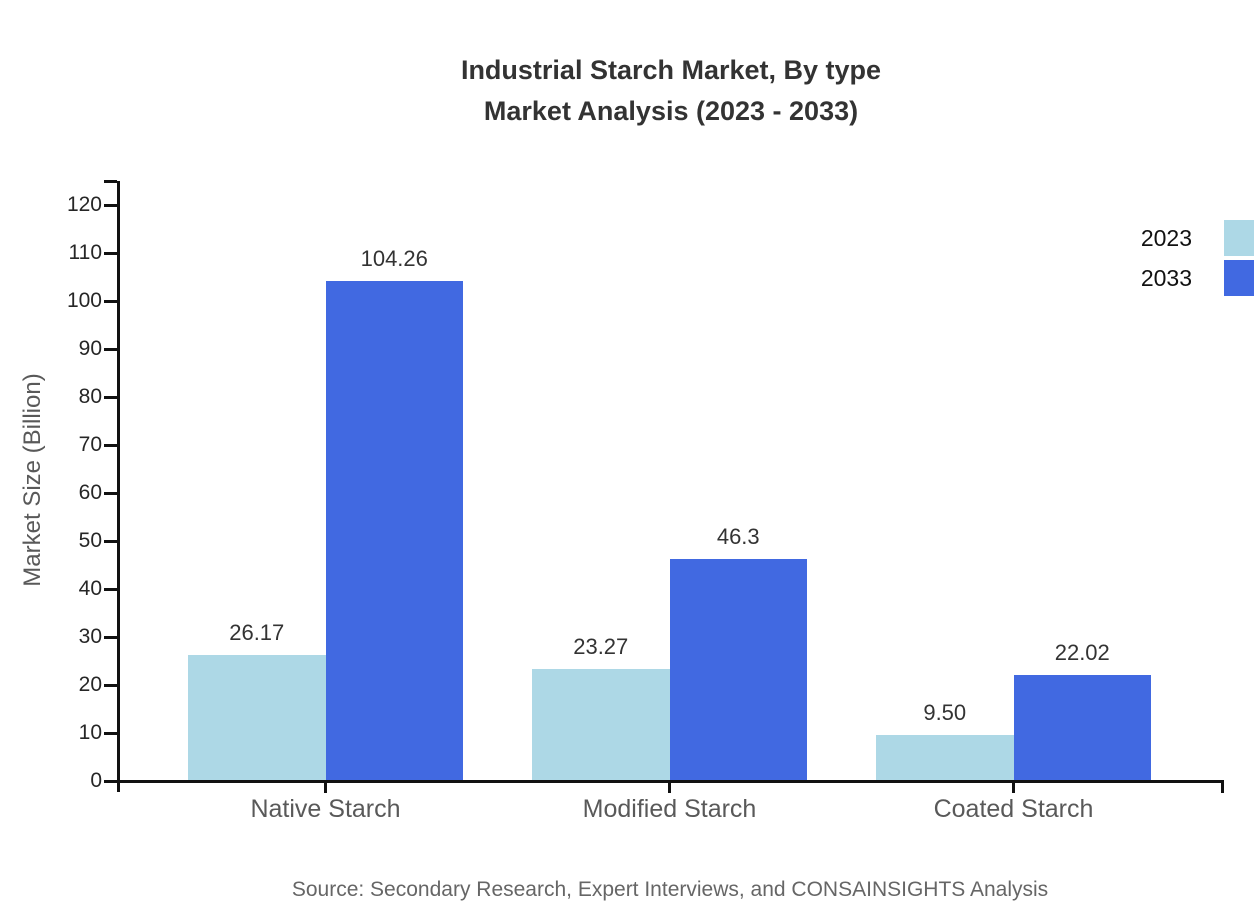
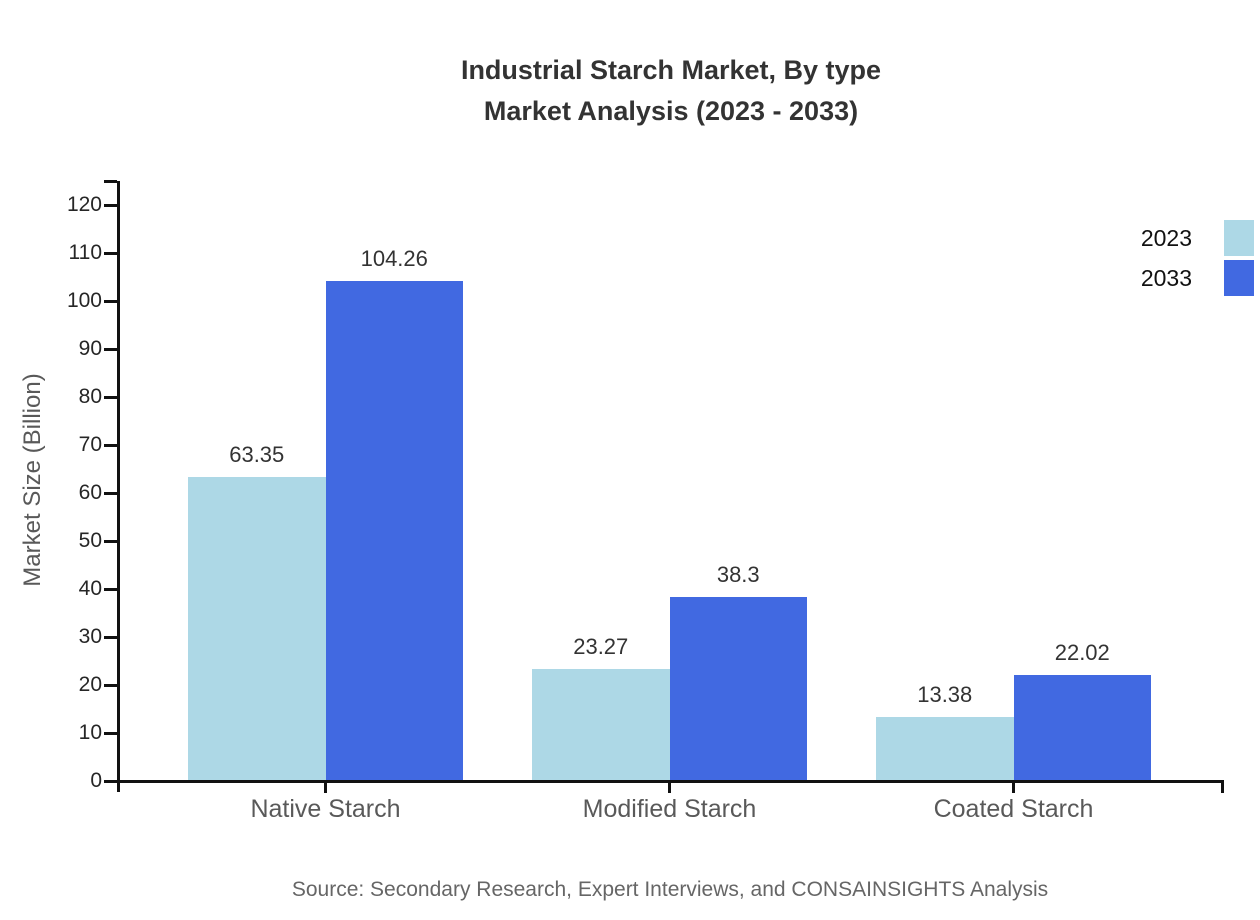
2023/Native Starch: 26.17 -> 63.35
2033/Modified Starch: 46.3 -> 38.3
2023/Coated Starch: 9.50 -> 13.38
